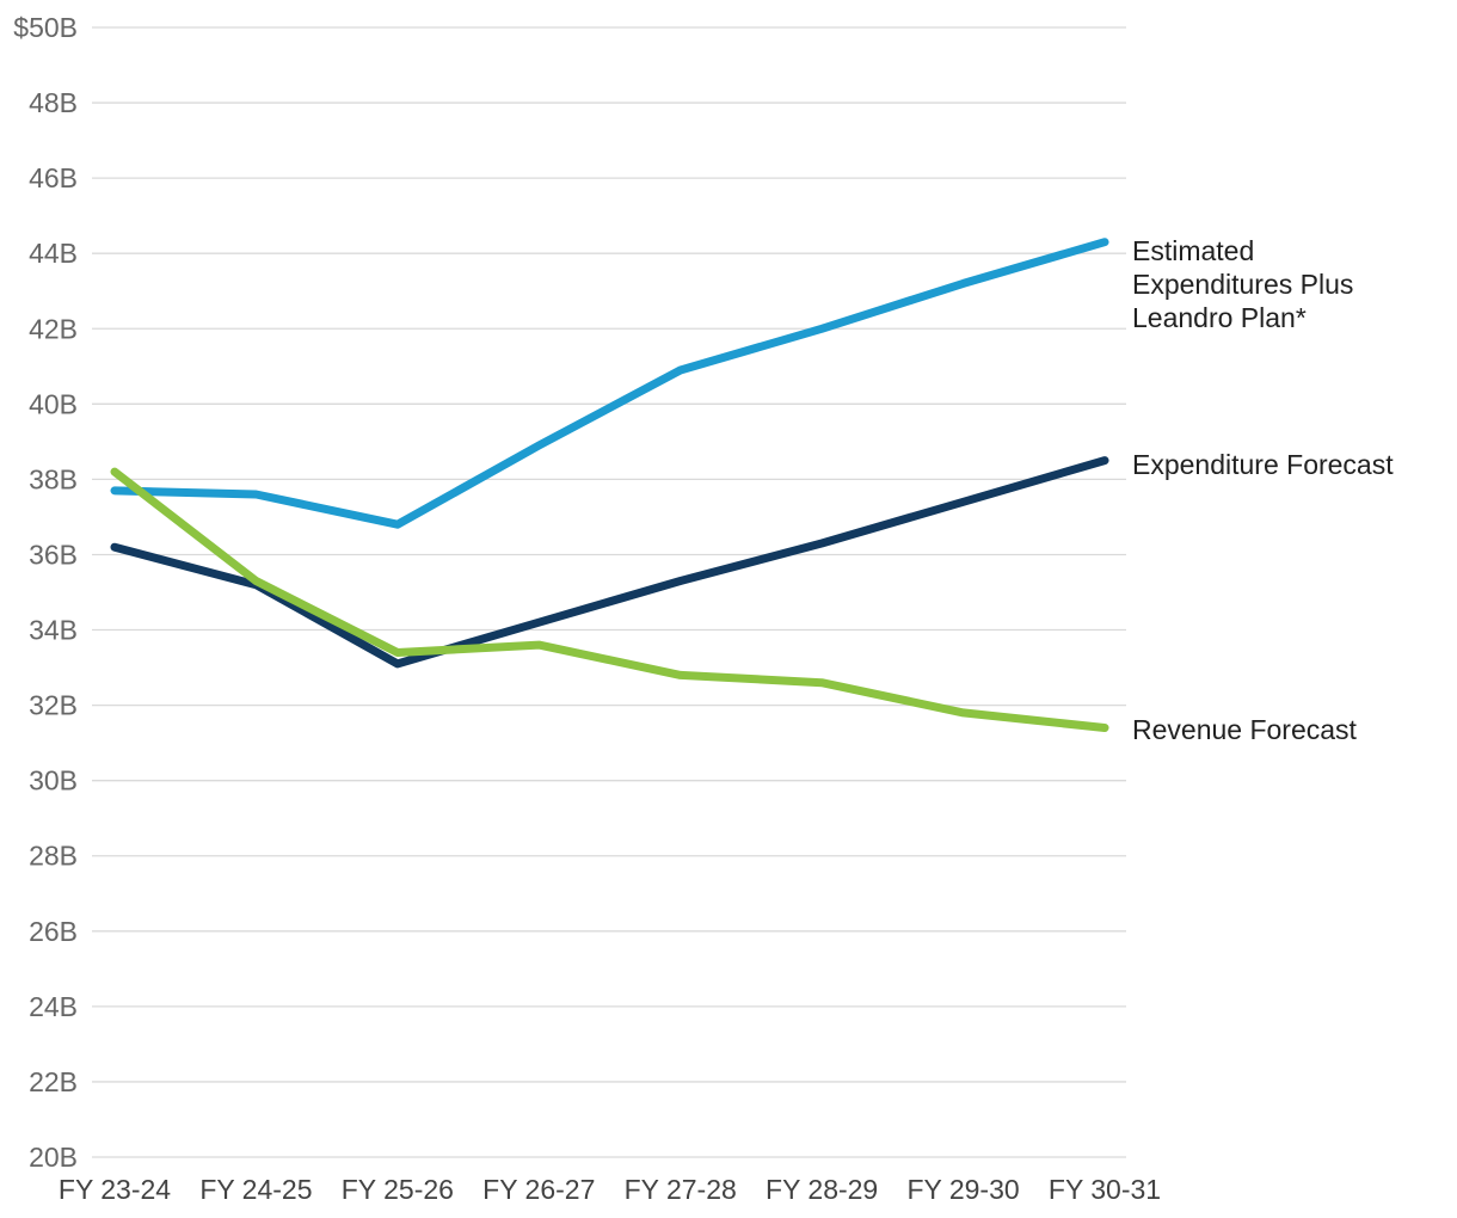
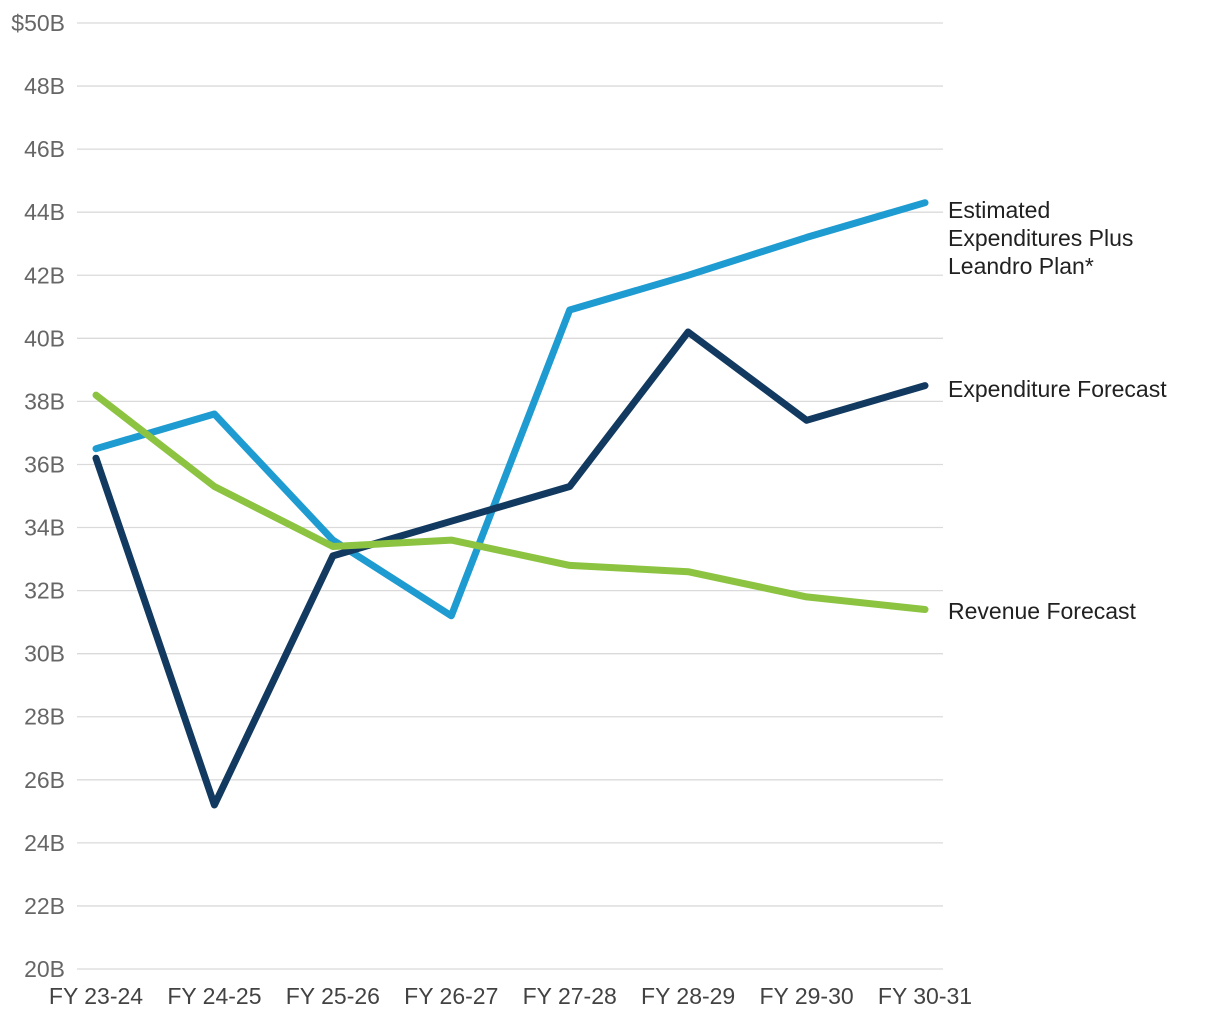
Estimated Expenditures Plus Leandro Plan*/FY 23-24: $37.7B -> $36.5B
Expenditure Forecast/FY 24-25: $35.2B -> $25.2B
Estimated Expenditures Plus Leandro Plan*/FY 25-26: $36.8B -> $33.6B
Estimated Expenditures Plus Leandro Plan*/FY 26-27: $38.9B -> $31.2B
Expenditure Forecast/FY 28-29: $36.3B -> $40.2B
